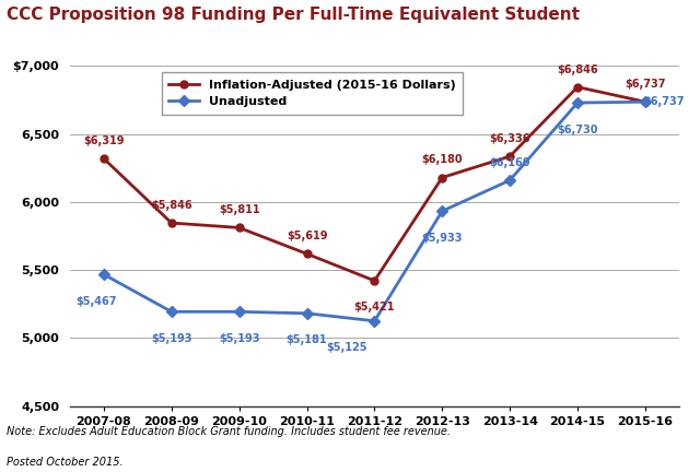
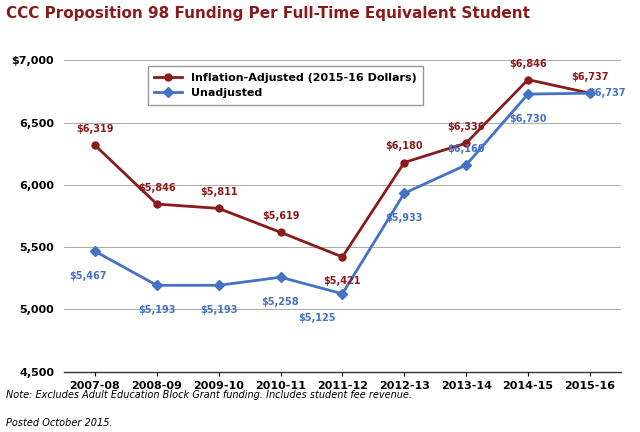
Unadjusted/2010-11: $5,181 -> $5,258
